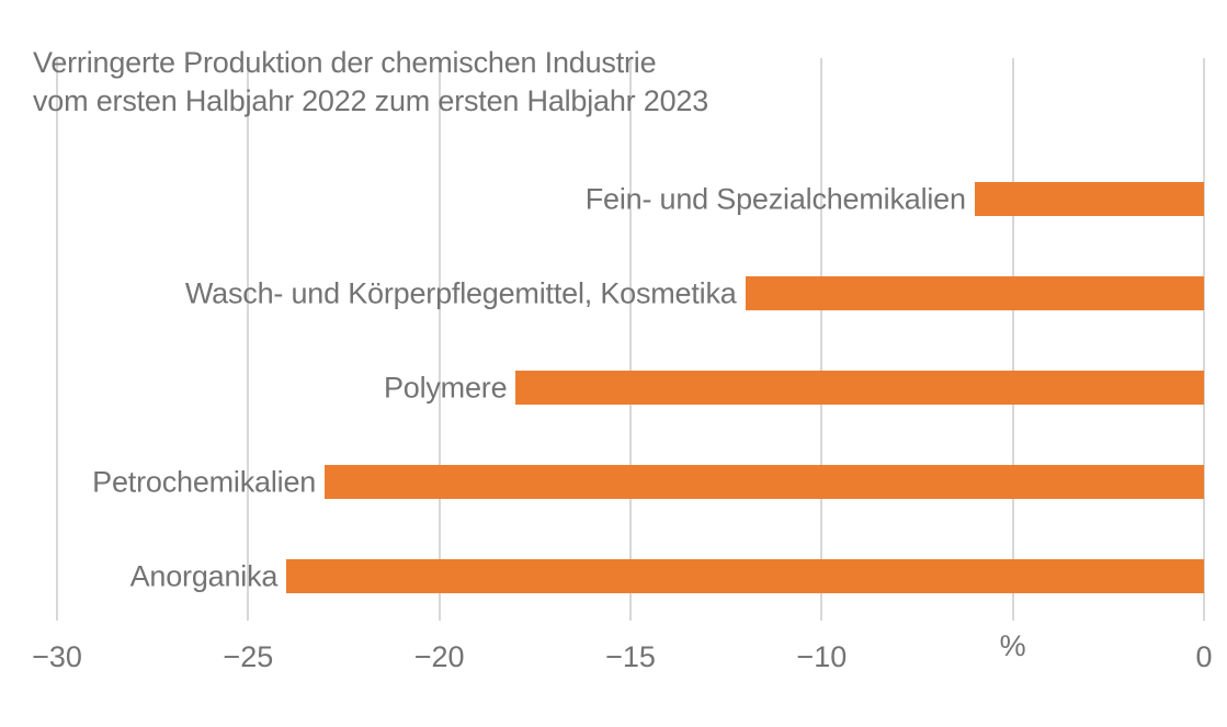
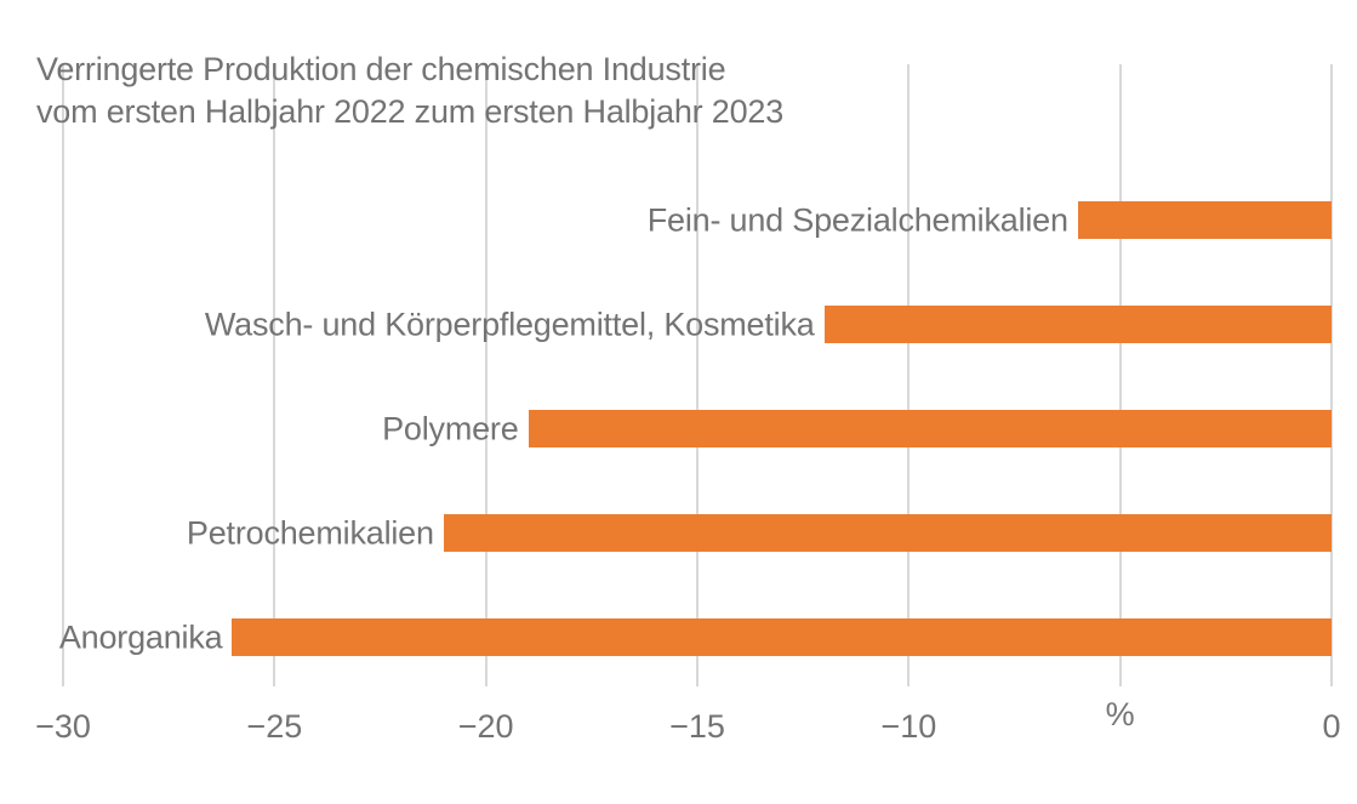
Polymere: -18 -> -19
Petrochemikalien: -23 -> -21
Anorganika: -24 -> -26
